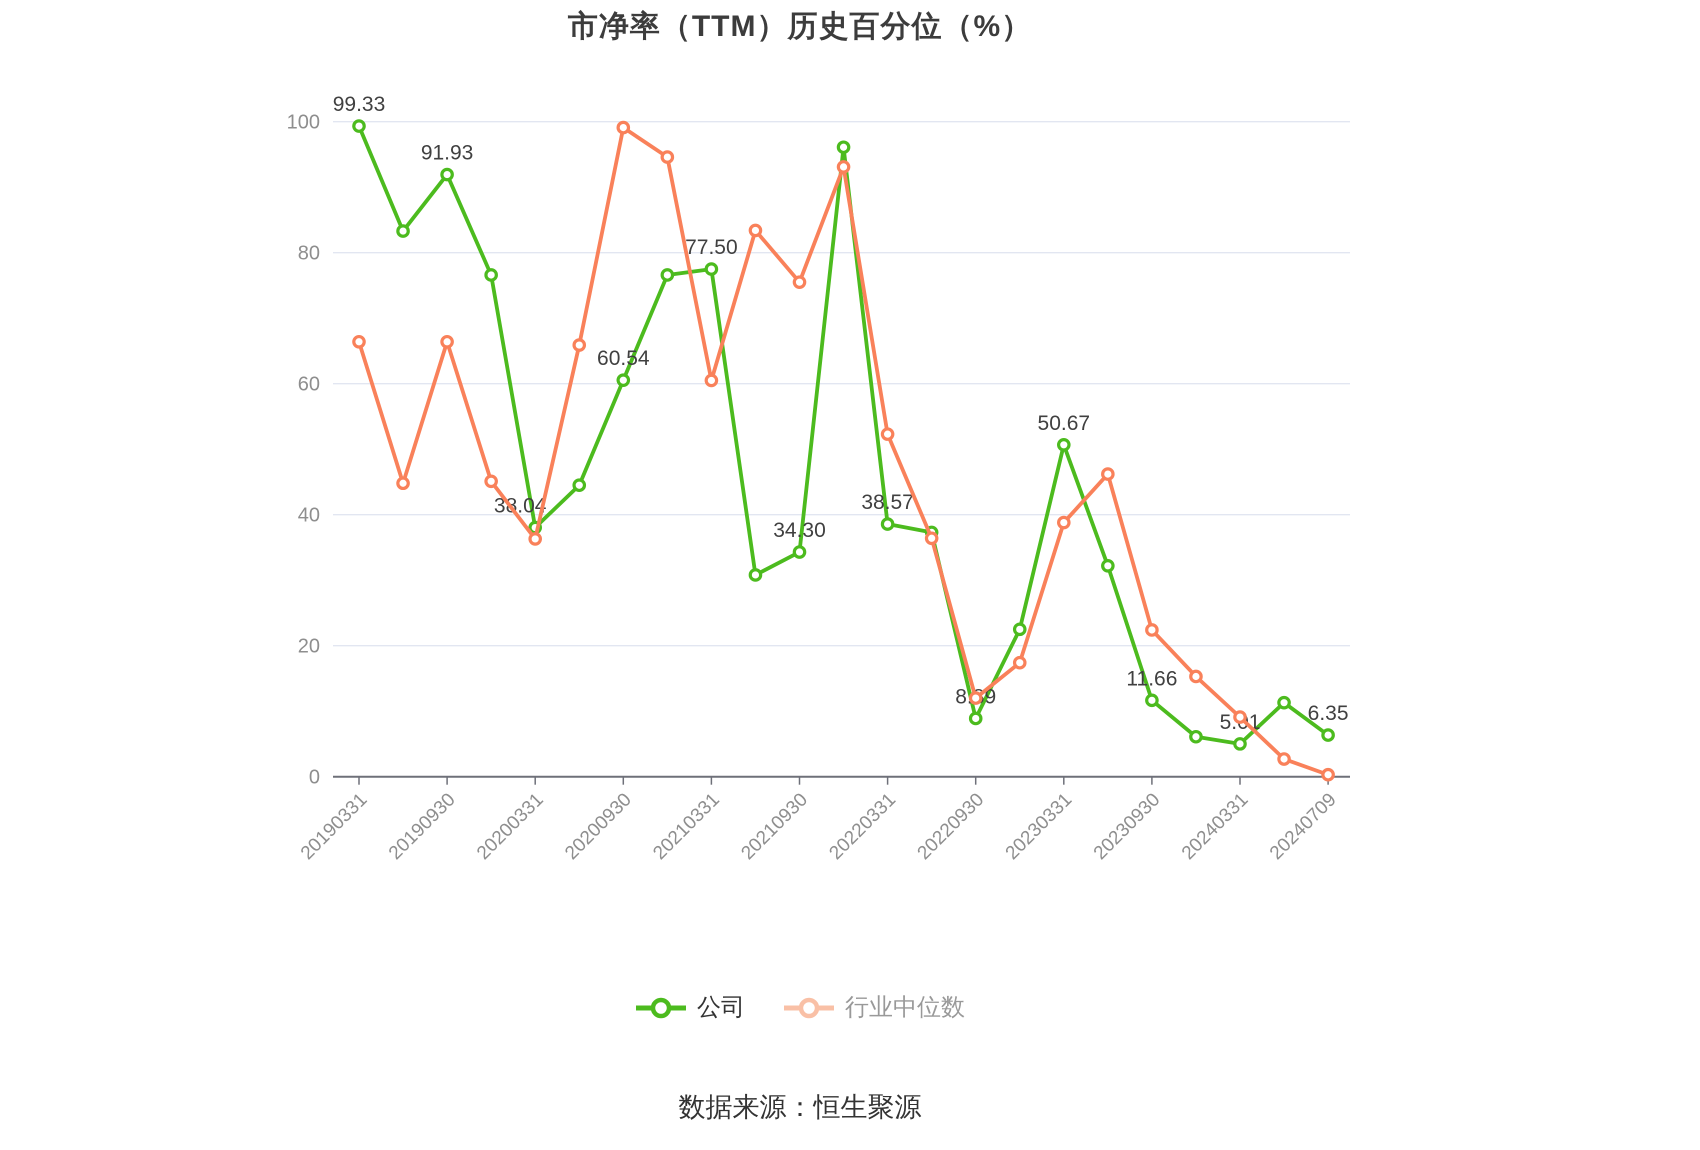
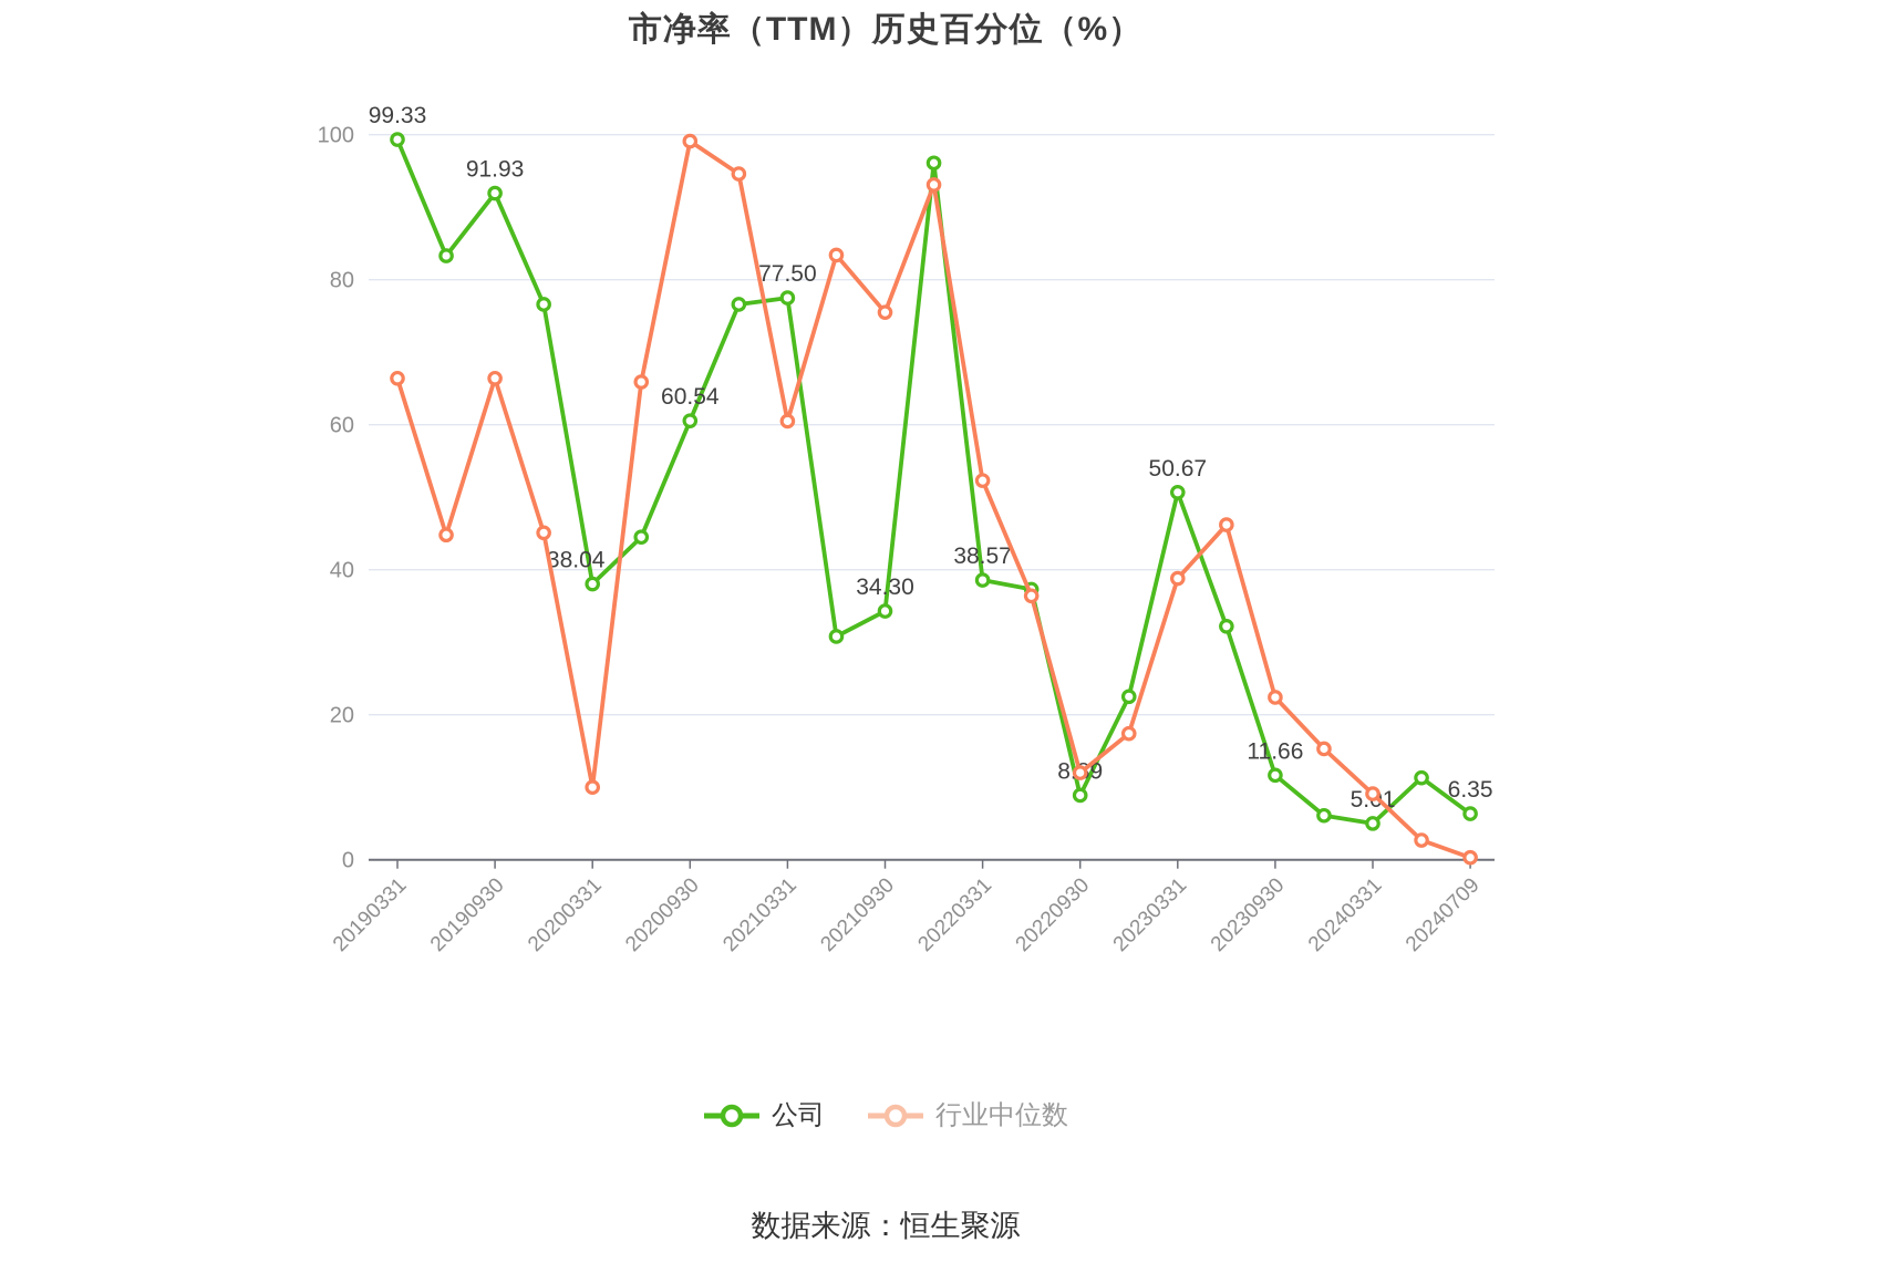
行业中位数/20200331: 36 -> 10
